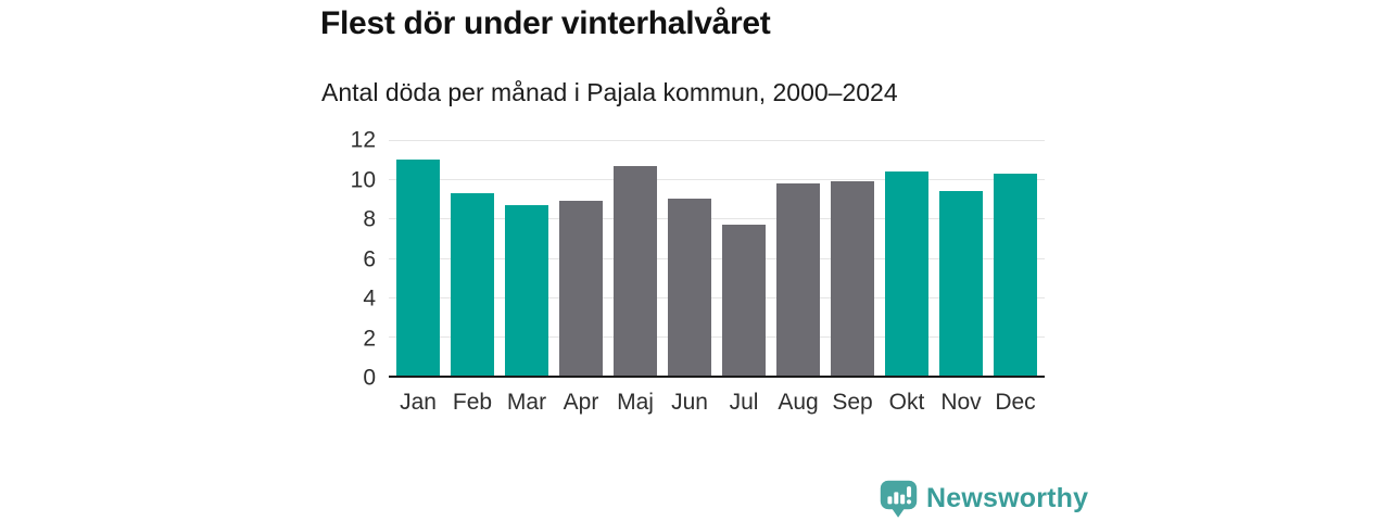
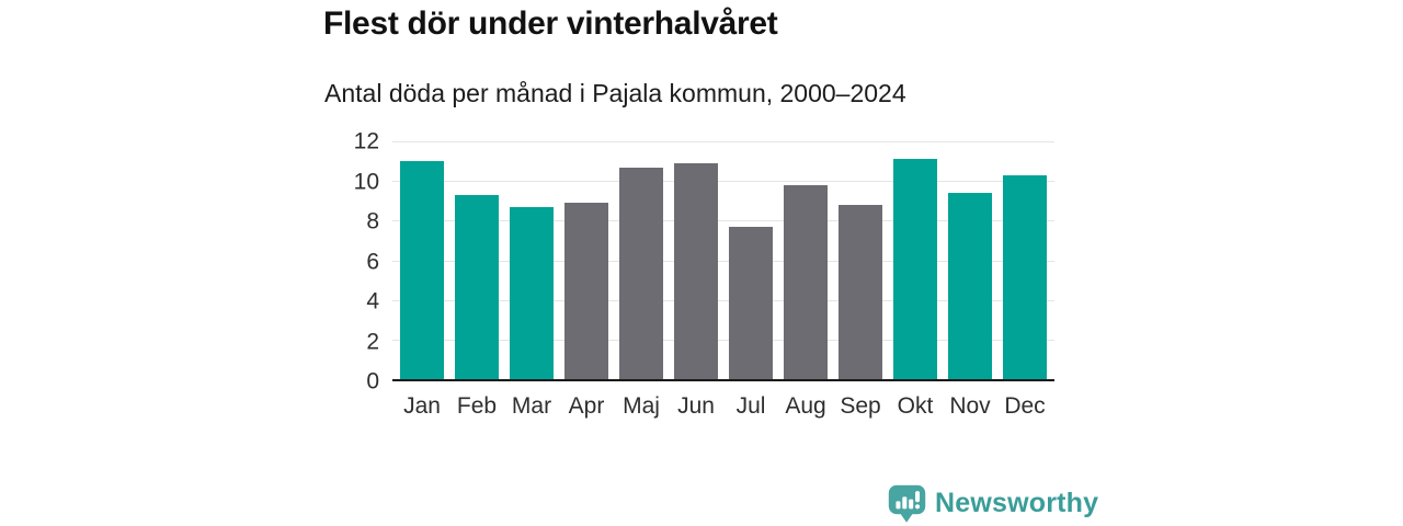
Jun: 9.0 -> 10.9
Sep: 9.9 -> 8.8
Okt: 10.4 -> 11.1
